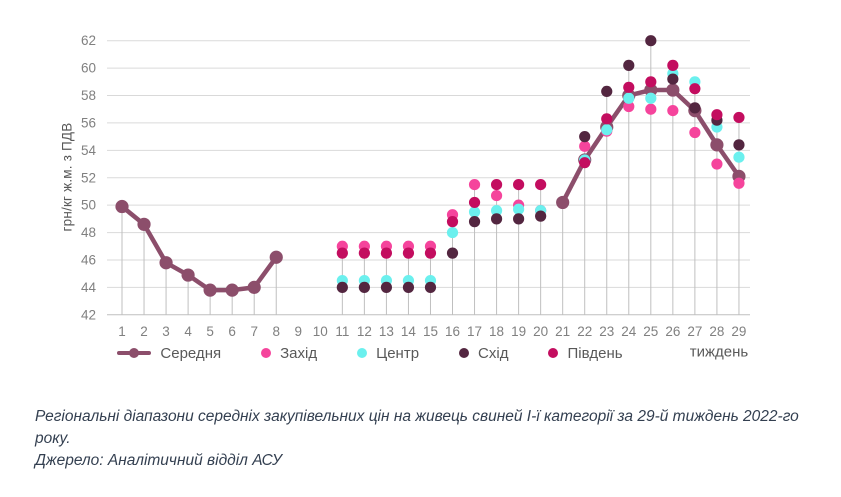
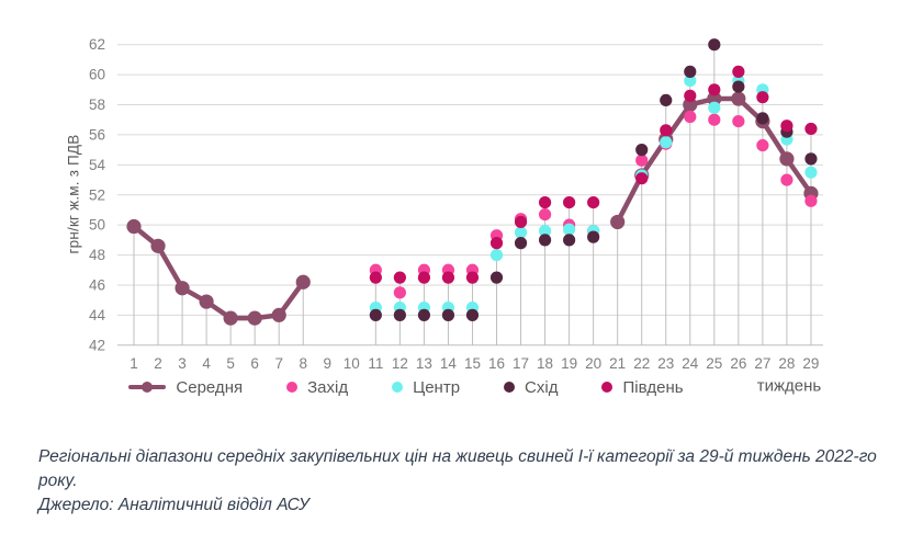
Захід/12: 47.0 -> 45.5
Захід/17: 51.5 -> 50.4
Центр/24: 57.8 -> 59.6
